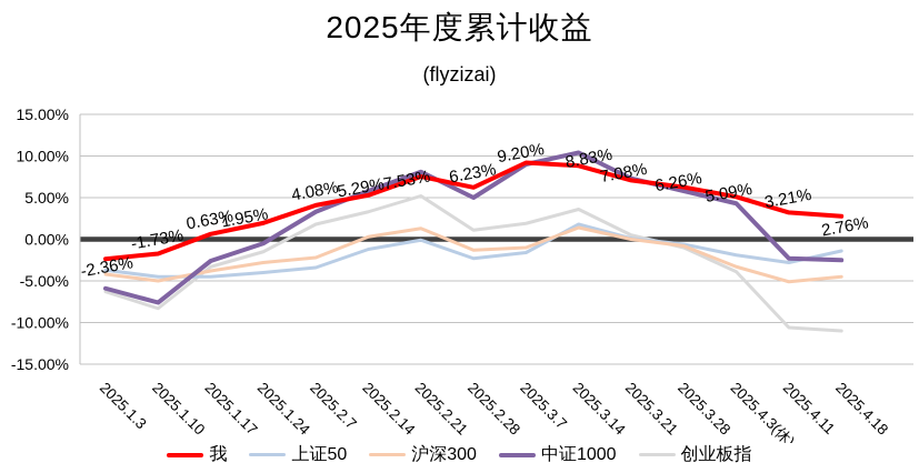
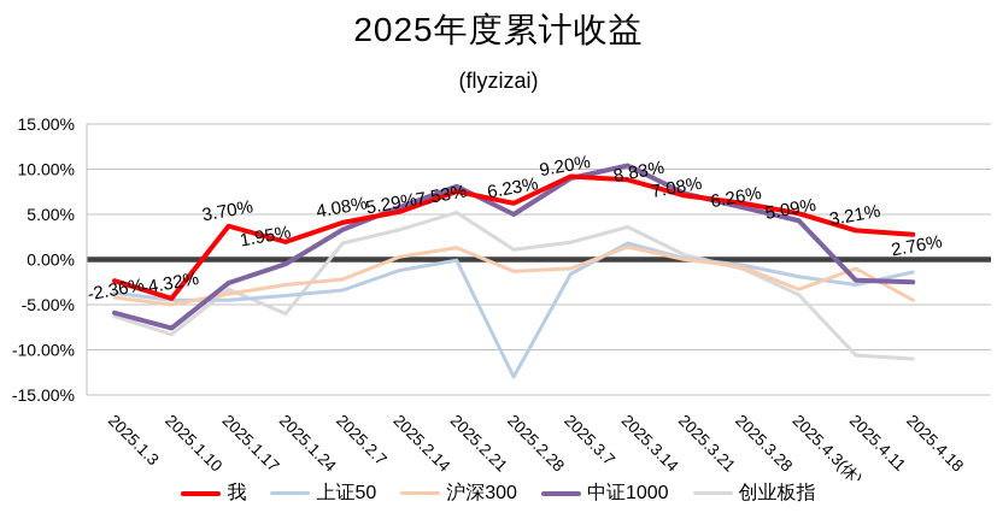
我/2025.1.10: -1.73% -> -4.32%
我/2025.1.17: 0.63% -> 3.70%
创业板指/2025.1.24: -2% -> -6%
上证50/2025.2.28: -2% -> -13%
沪深300/2025.4.11: -5% -> -1%
